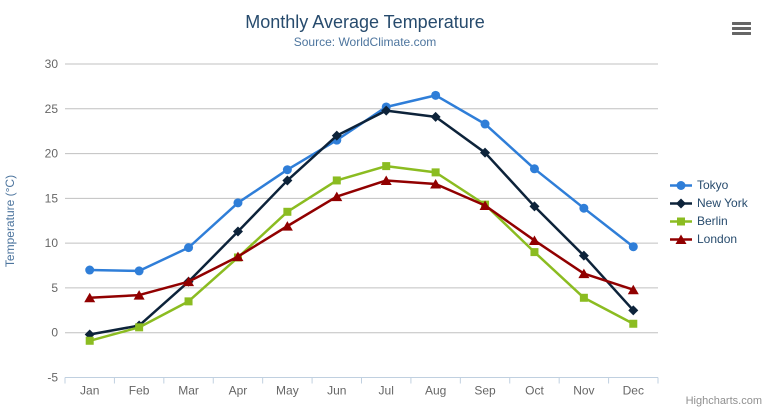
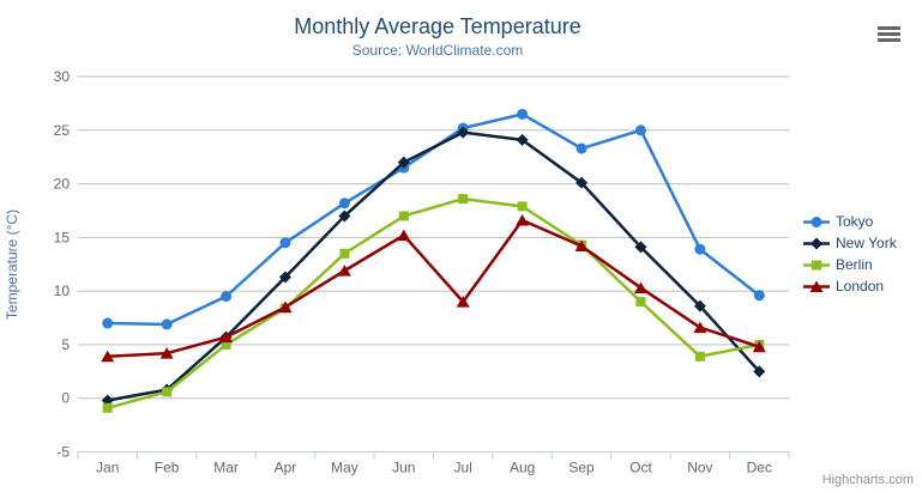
Berlin/Mar: 4 -> 5
London/Jul: 17 -> 9
Tokyo/Oct: 18 -> 25
Berlin/Dec: 1 -> 5
